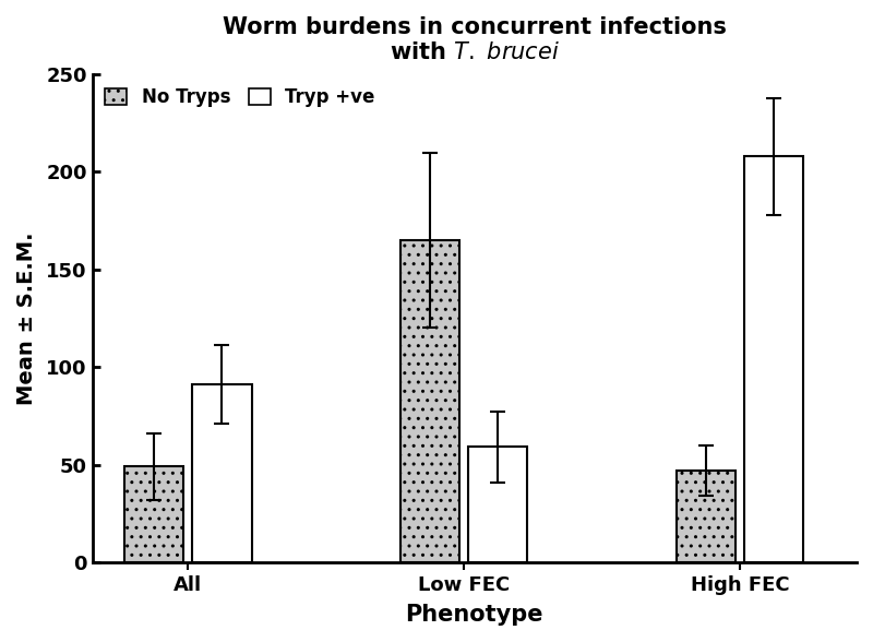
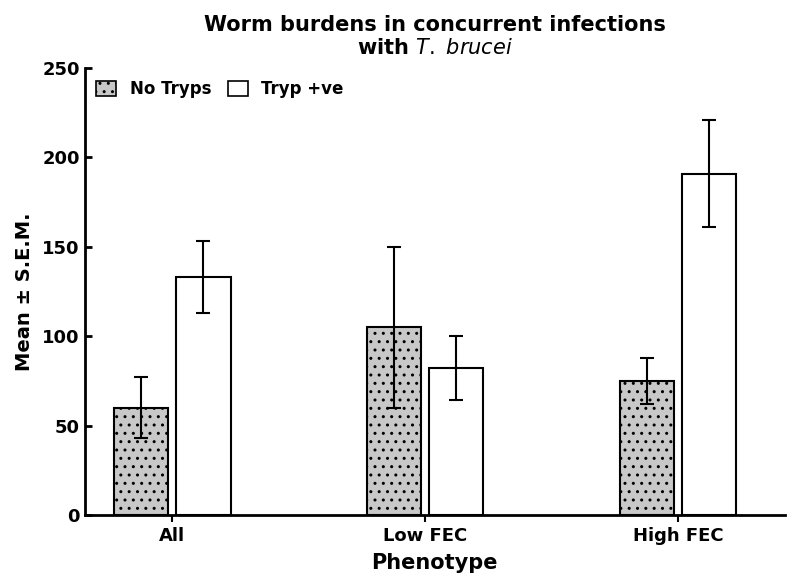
No Tryps/All: 49 -> 60
Tryp +ve/All: 91 -> 133
No Tryps/Low FEC: 165 -> 105
Tryp +ve/Low FEC: 59 -> 82
No Tryps/High FEC: 47 -> 75
Tryp +ve/High FEC: 208 -> 191
